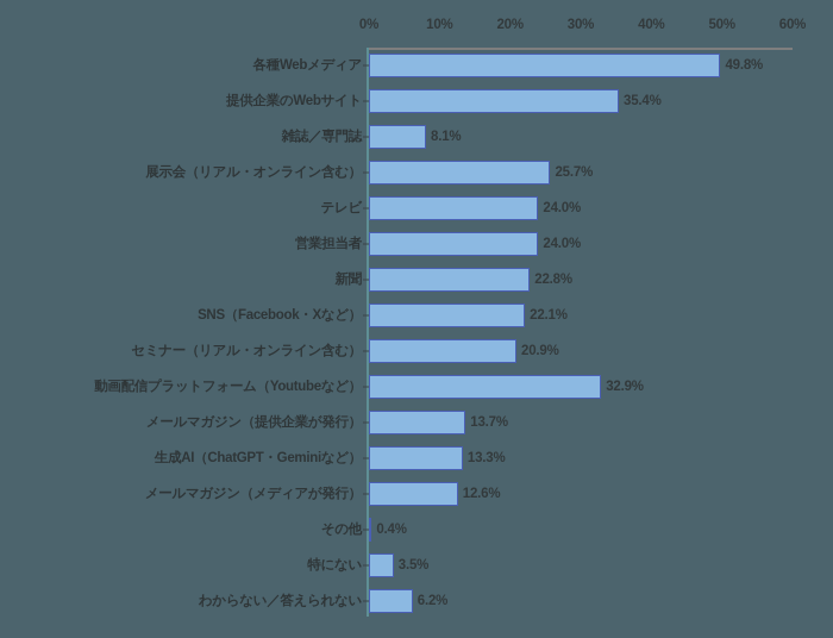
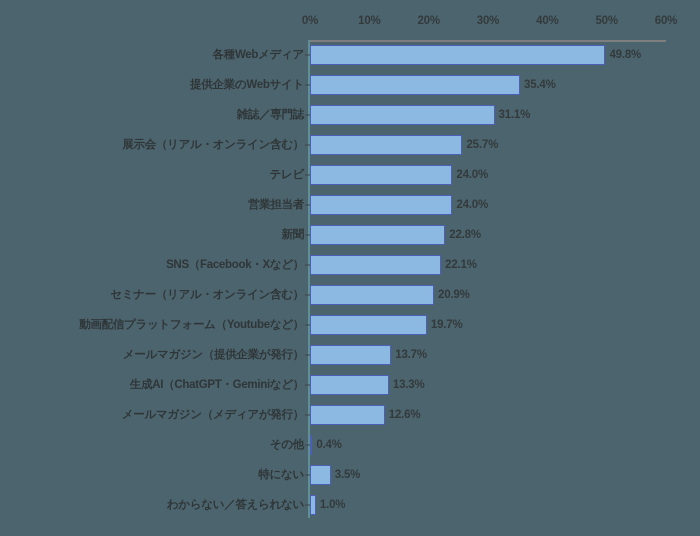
雑誌／専門誌: 8.1% -> 31.1%
動画配信プラットフォーム（Youtubeなど）: 32.9% -> 19.7%
わからない／答えられない: 6.2% -> 1.0%
